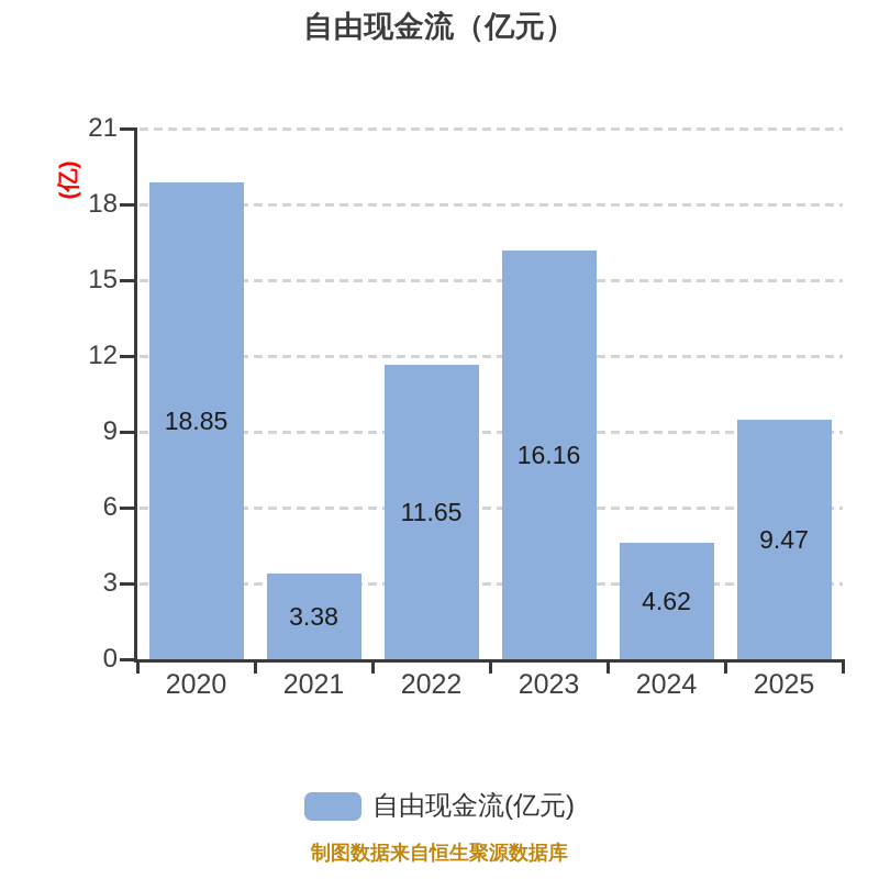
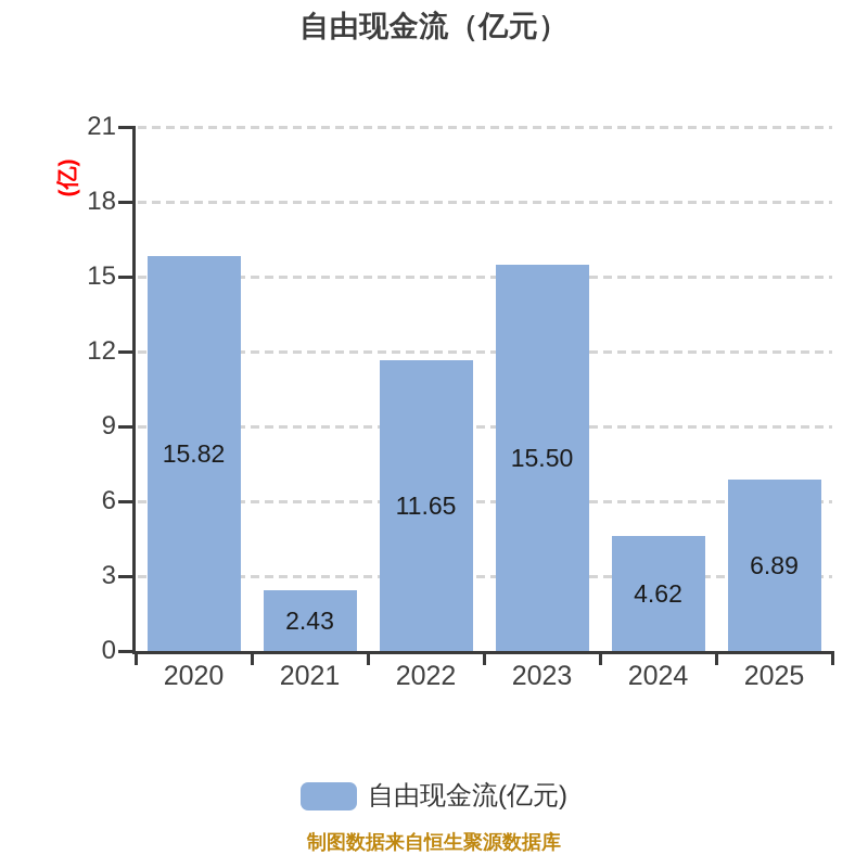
2020: 18.85 -> 15.82
2021: 3.38 -> 2.43
2023: 16.16 -> 15.50
2025: 9.47 -> 6.89
